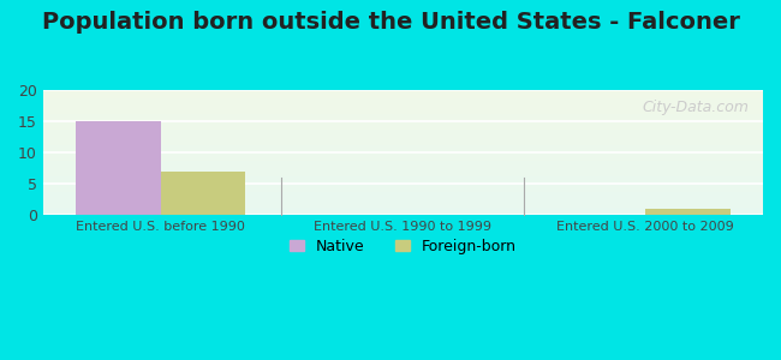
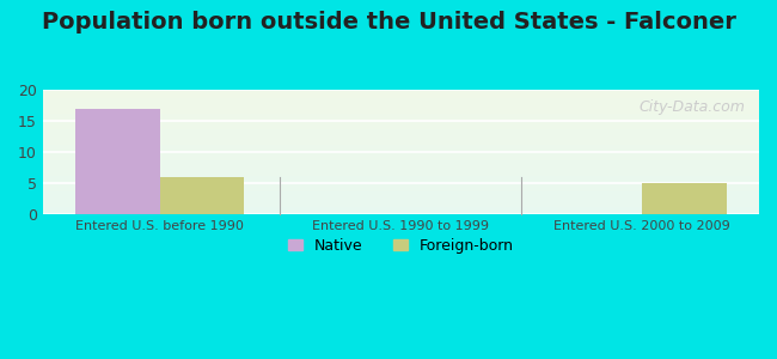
Native/Entered U.S. before 1990: 15 -> 17
Foreign-born/Entered U.S. before 1990: 7 -> 6
Foreign-born/Entered U.S. 2000 to 2009: 1 -> 5
